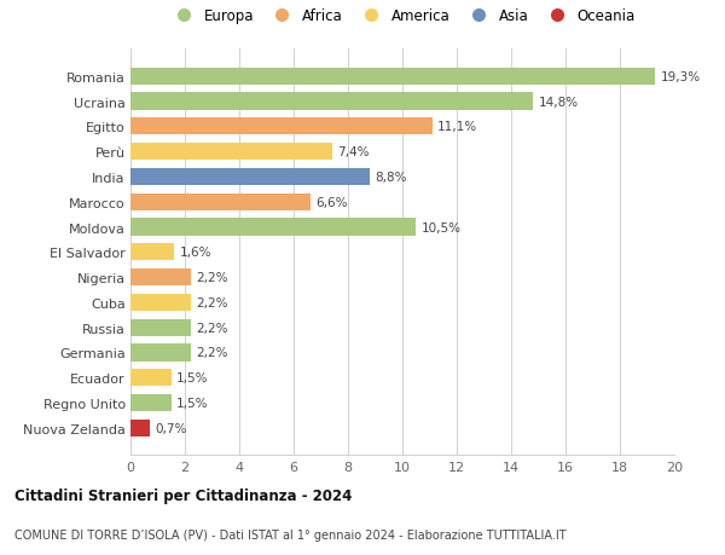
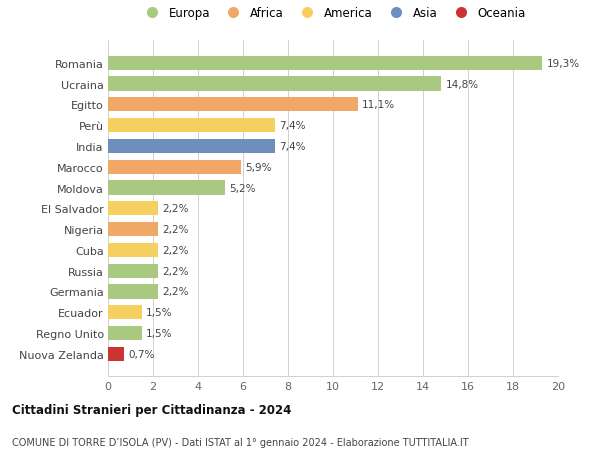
India: 8,8% -> 7,4%
Marocco: 6,6% -> 5,9%
Moldova: 10,5% -> 5,2%
El Salvador: 1,6% -> 2,2%
